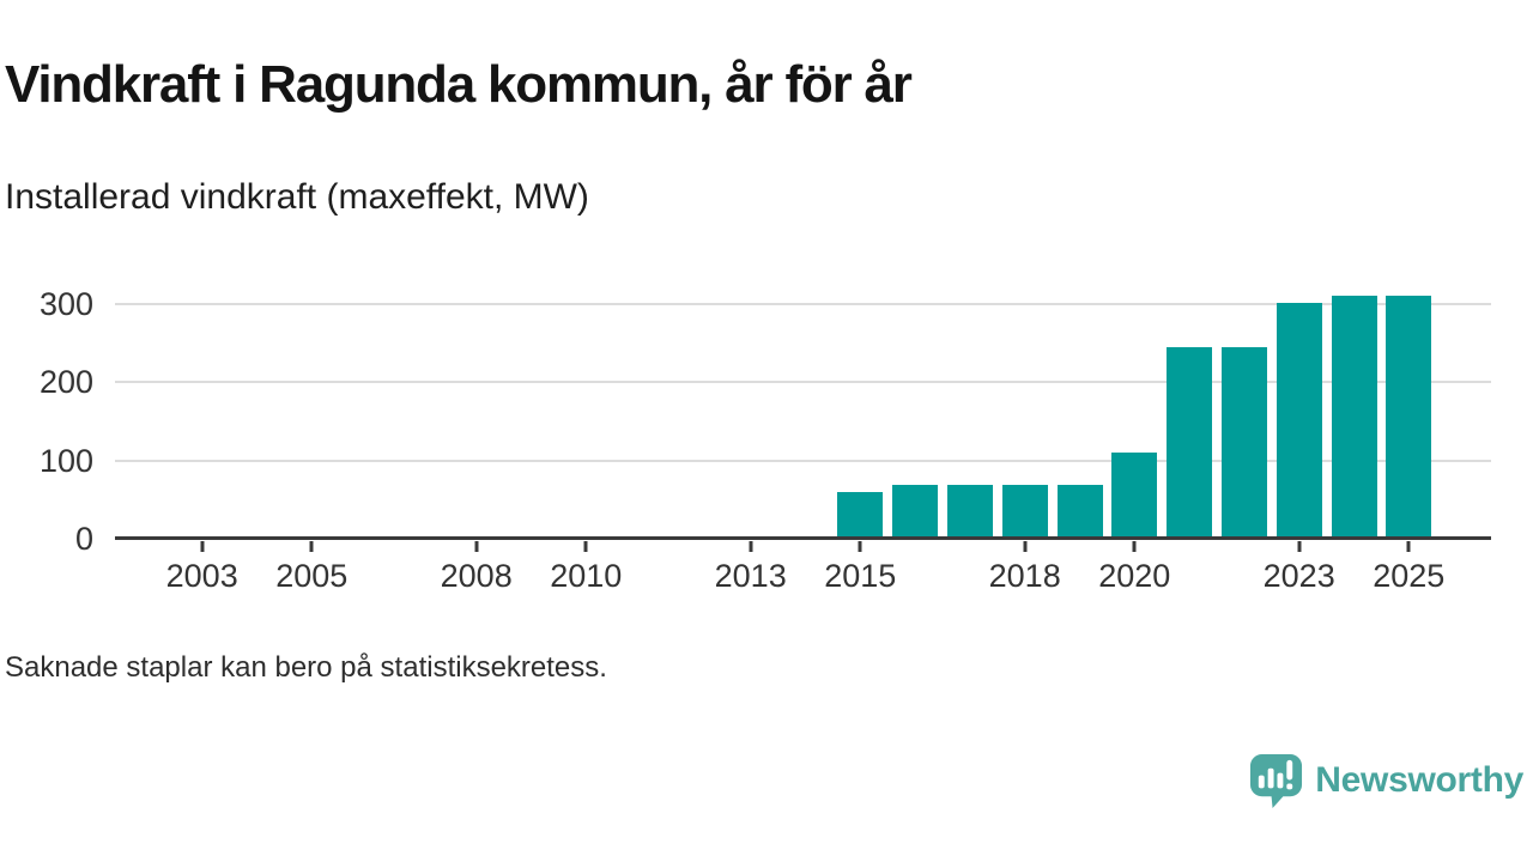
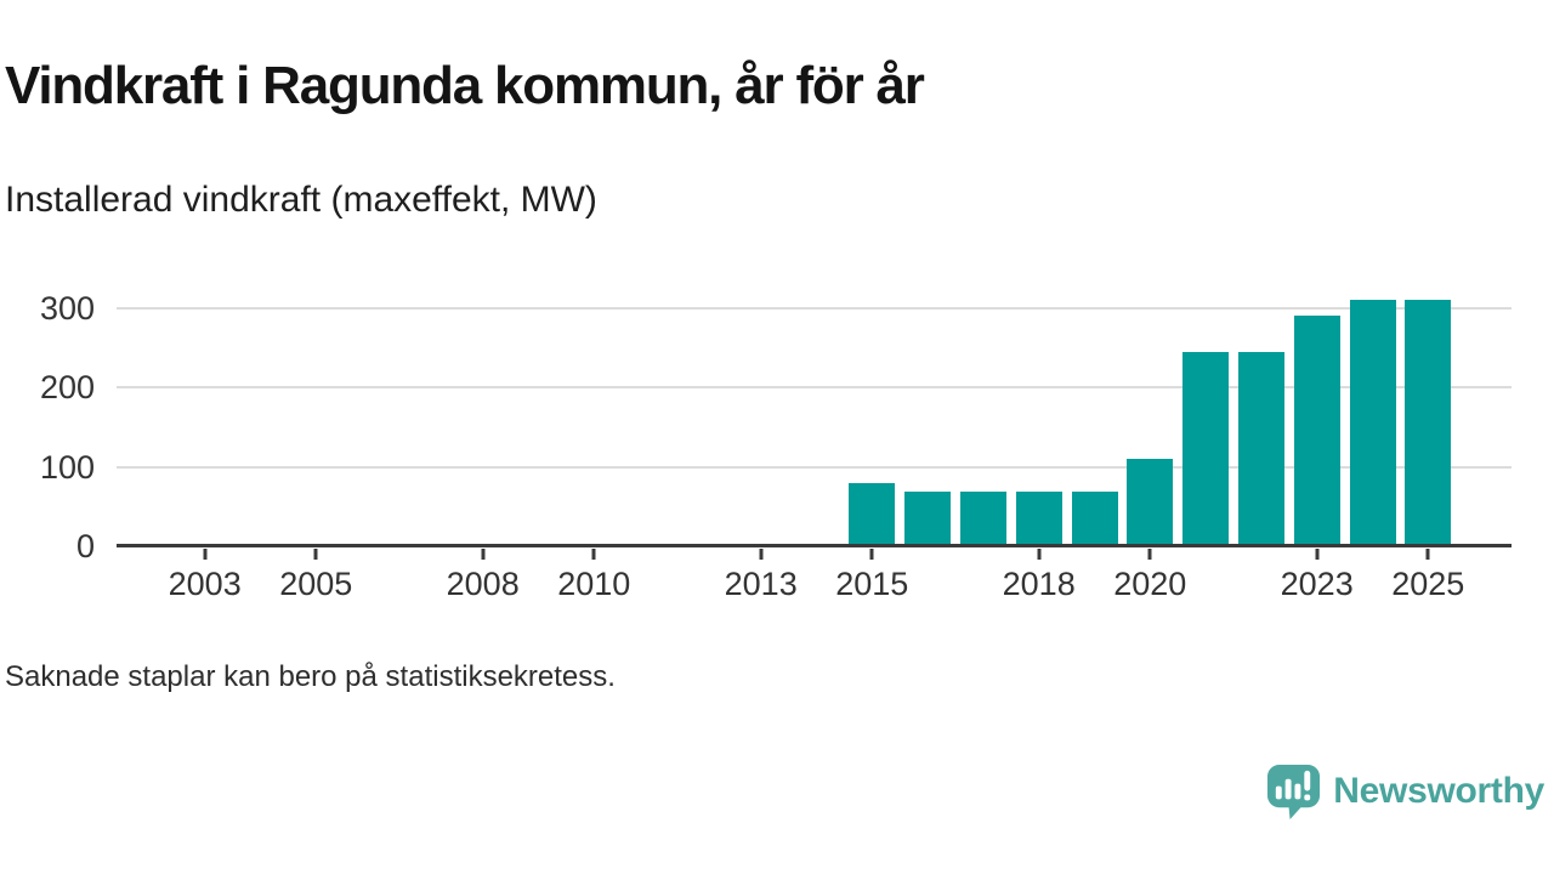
2015: 60 -> 80
2023: 300 -> 290
